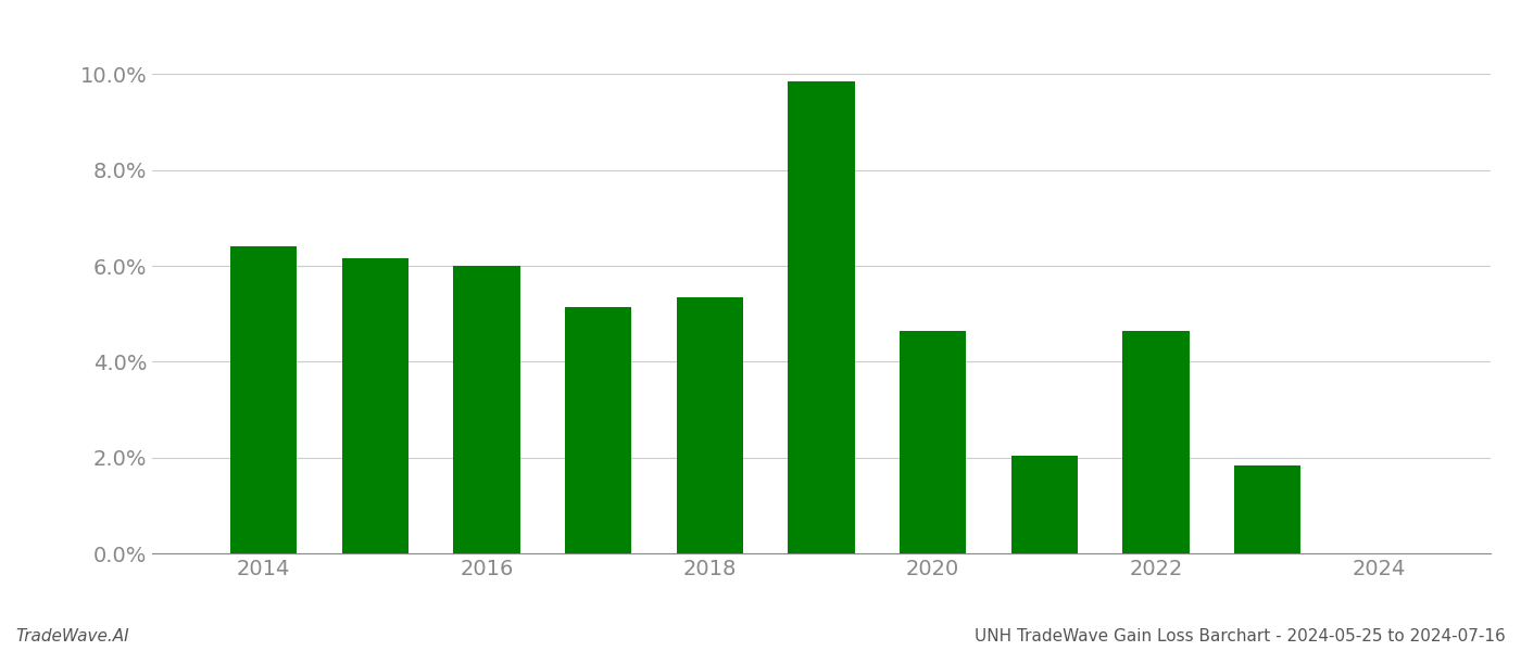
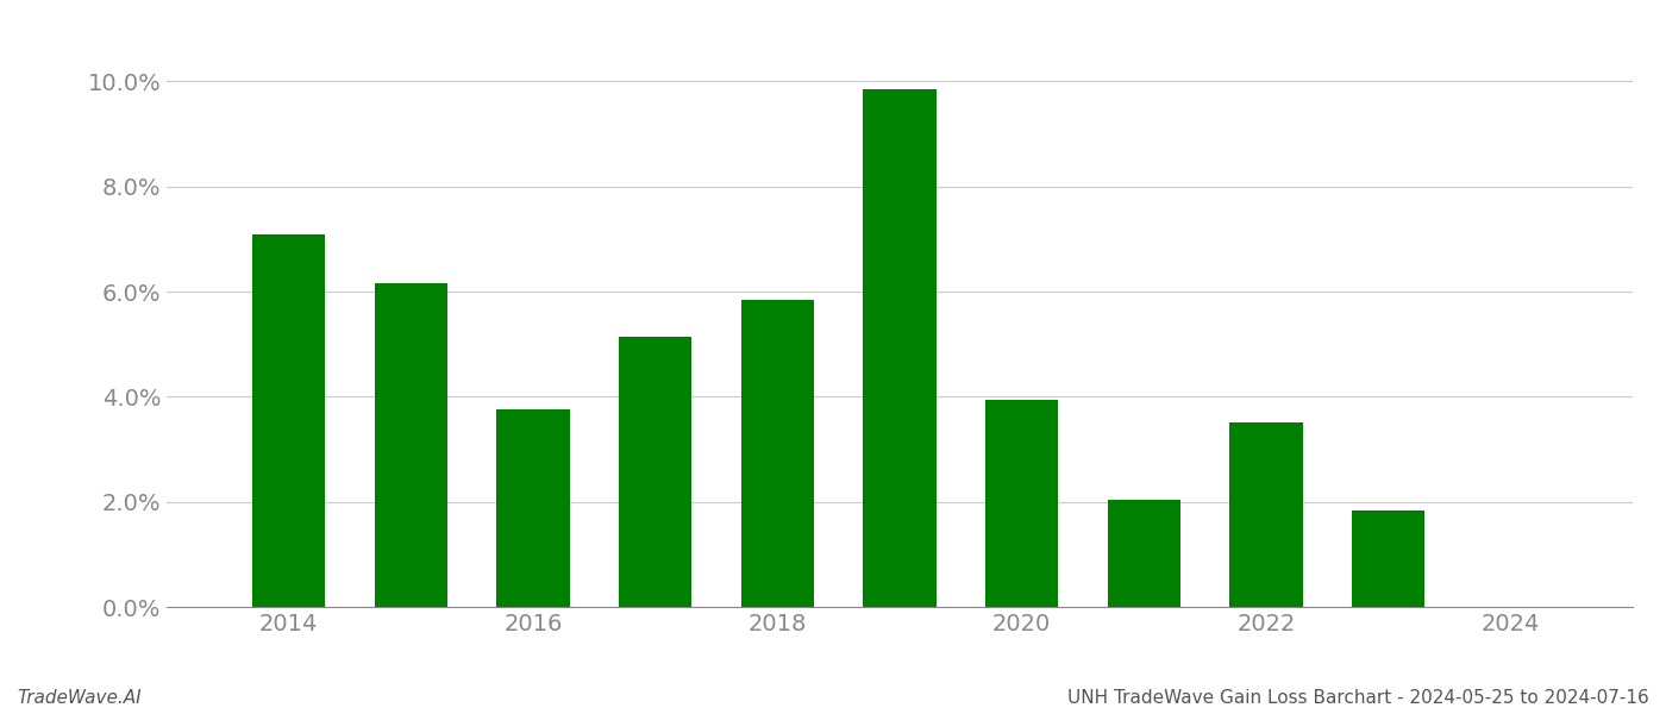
2014: 6.41% -> 7.10%
2016: 6.01% -> 3.75%
2018: 5.35% -> 5.85%
2020: 4.64% -> 3.95%
2022: 4.65% -> 3.50%
